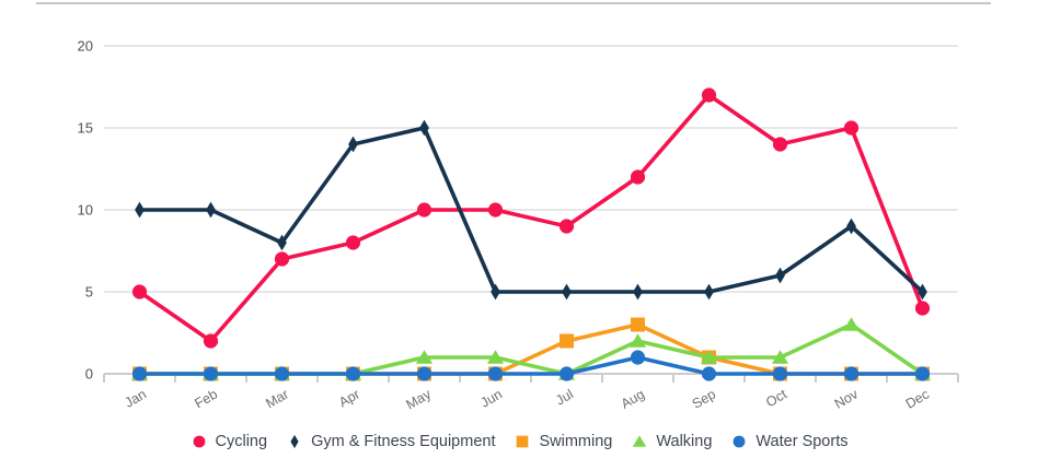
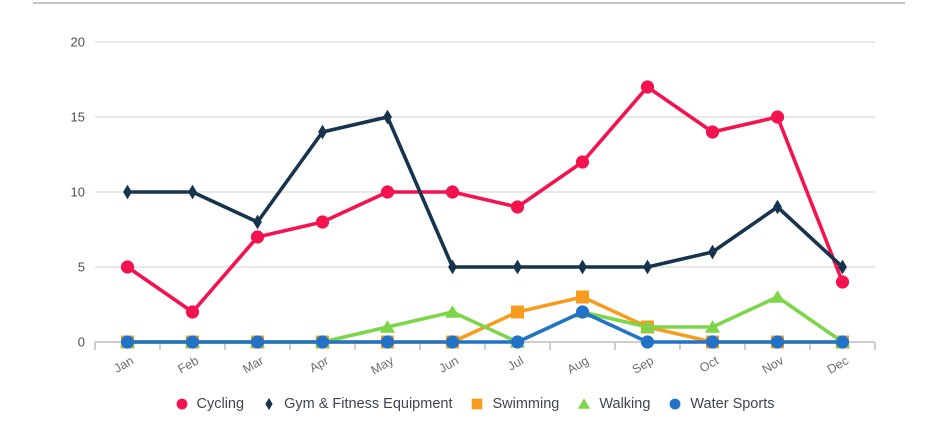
Walking/Jun: 1 -> 2
Water Sports/Aug: 1 -> 2
